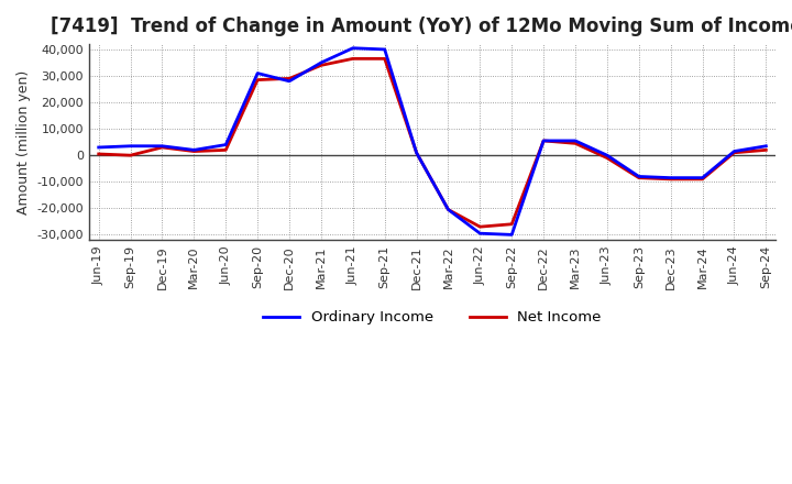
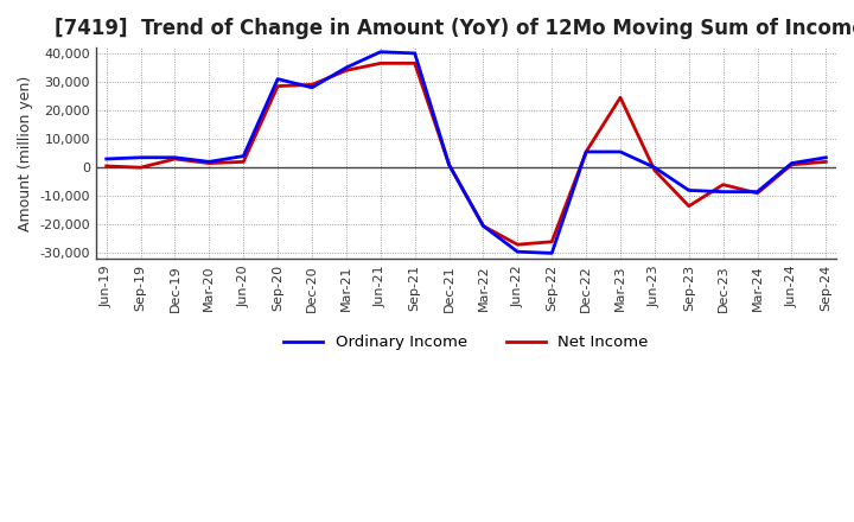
Net Income/Mar-23: 4,500 -> 24,500
Net Income/Sep-23: -8,500 -> -13,500
Net Income/Dec-23: -9,000 -> -6,000
